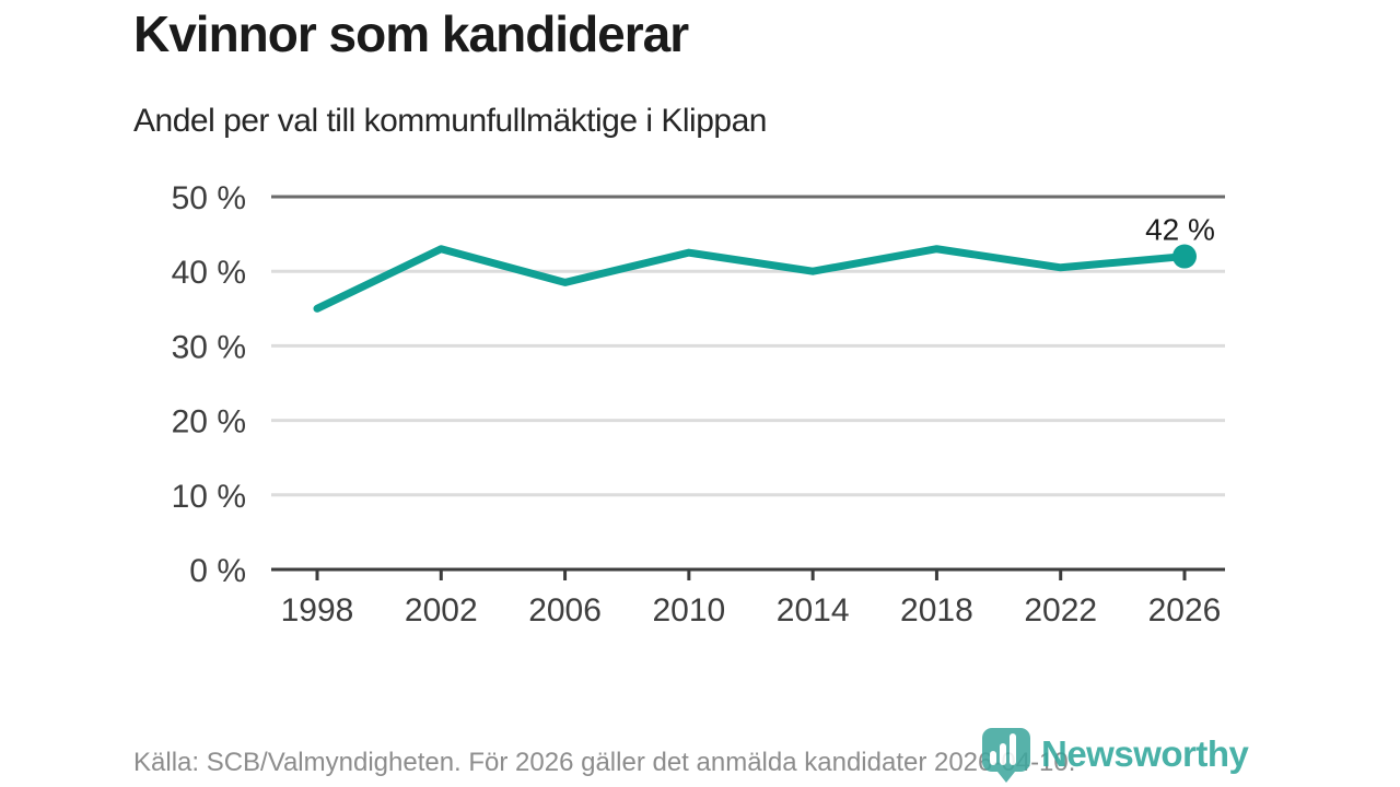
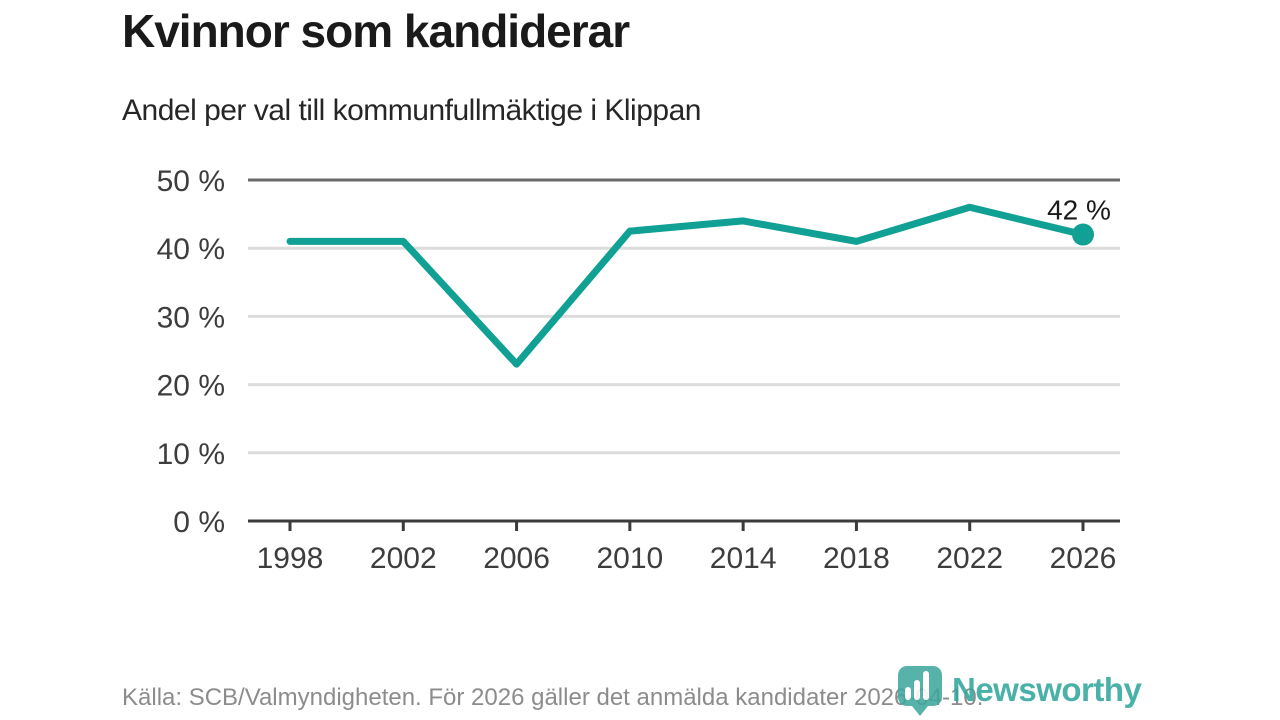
1998: 35% -> 41%
2002: 43% -> 41%
2006: 38% -> 23%
2014: 40% -> 44%
2018: 43% -> 41%
2022: 40% -> 46%
